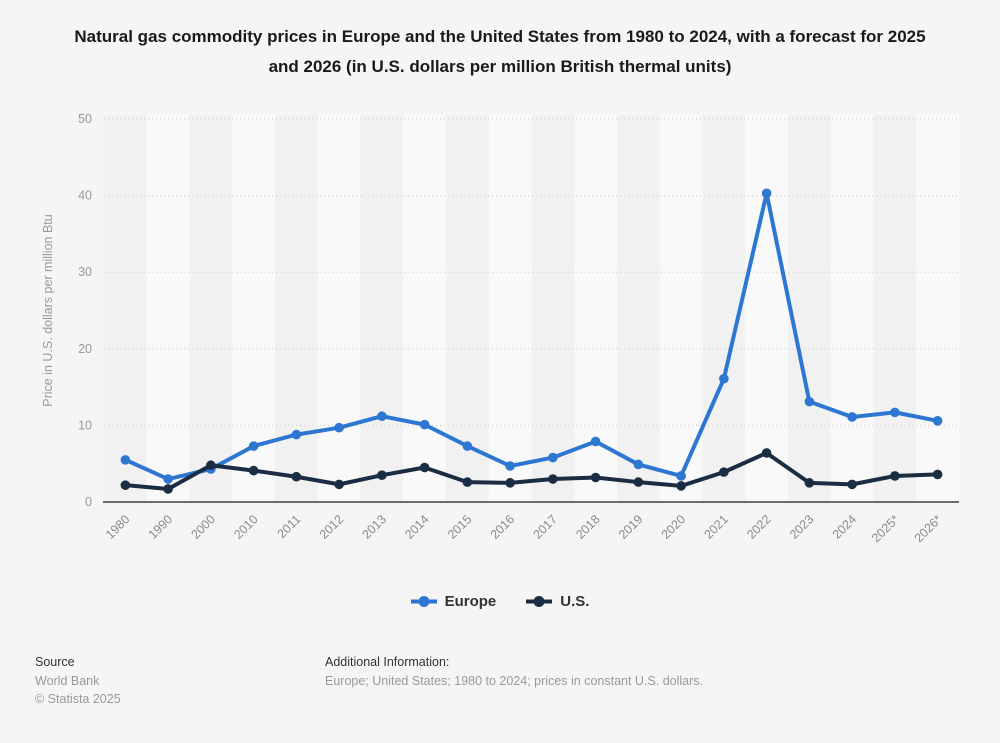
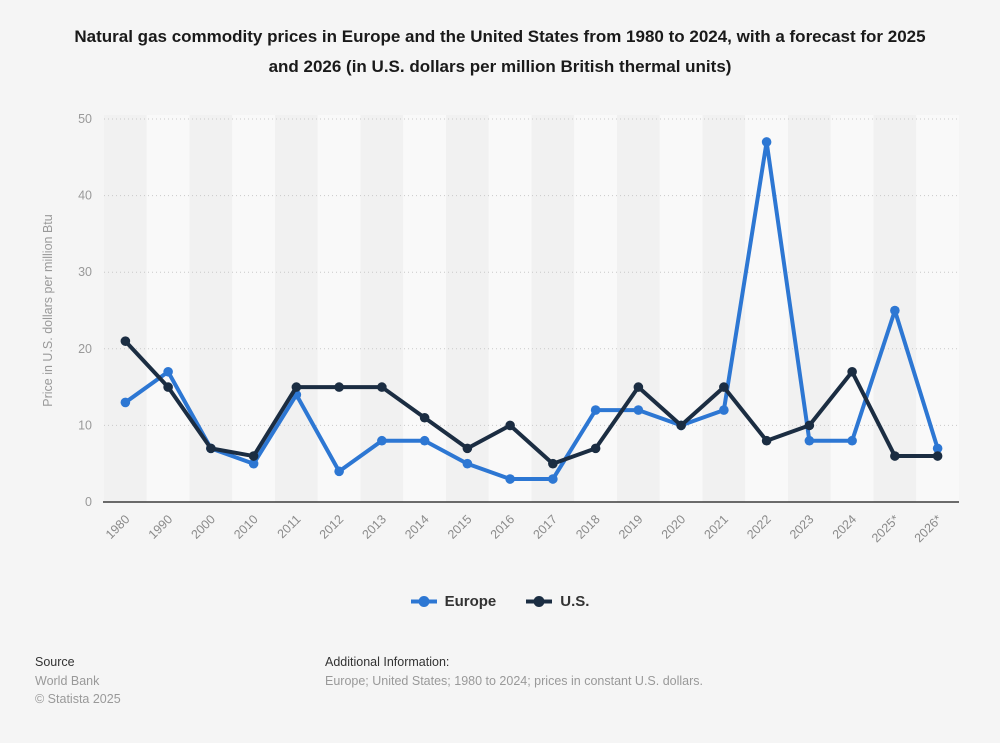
Europe/1980: 6 -> 13
U.S./1980: 2 -> 21
Europe/1990: 3 -> 17
U.S./1990: 2 -> 15
Europe/2000: 4 -> 7
U.S./2000: 5 -> 7
Europe/2010: 7 -> 5
U.S./2010: 4 -> 6
Europe/2011: 9 -> 14
U.S./2011: 3 -> 15
Europe/2012: 10 -> 4
U.S./2012: 2 -> 15
Europe/2013: 11 -> 8
U.S./2013: 4 -> 15
Europe/2014: 10 -> 8
U.S./2014: 4 -> 11
Europe/2015: 7 -> 5
U.S./2015: 3 -> 7
Europe/2016: 5 -> 3
U.S./2016: 2 -> 10
Europe/2017: 6 -> 3
U.S./2017: 3 -> 5
Europe/2018: 8 -> 12
U.S./2018: 3 -> 7
Europe/2019: 5 -> 12
U.S./2019: 3 -> 15
Europe/2020: 3 -> 10
U.S./2020: 2 -> 10
Europe/2021: 16 -> 12
U.S./2021: 4 -> 15
Europe/2022: 40 -> 47
U.S./2022: 6 -> 8
Europe/2023: 13 -> 8
U.S./2023: 2 -> 10
Europe/2024: 11 -> 8
U.S./2024: 2 -> 17
Europe/2025*: 12 -> 25
U.S./2025*: 3 -> 6
Europe/2026*: 11 -> 7
U.S./2026*: 4 -> 6
